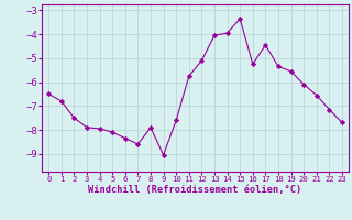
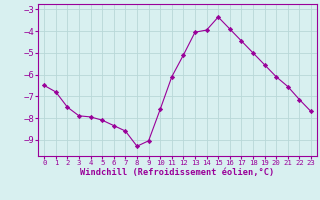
8: -7.90 -> -9.30
11: -5.75 -> -6.10
16: -5.25 -> -3.90
18: -5.35 -> -5.00
